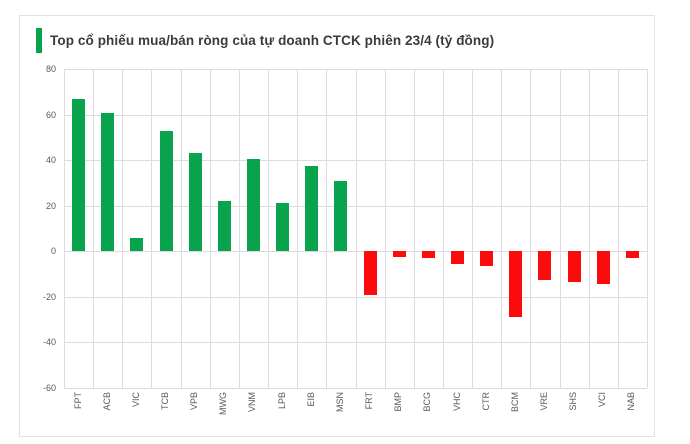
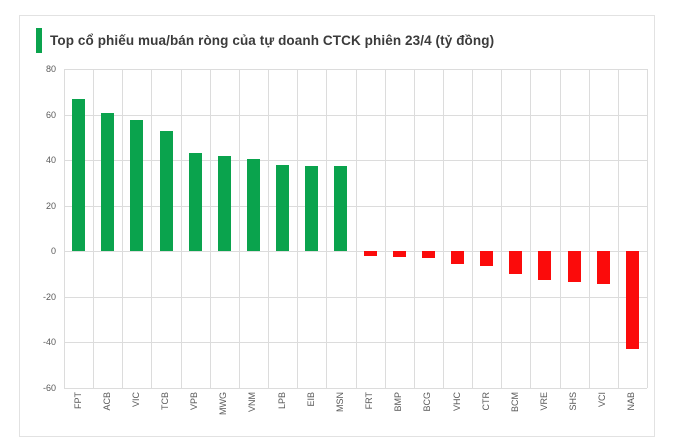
VIC: 6 -> 58
MWG: 22 -> 42
LPB: 21 -> 38
MSN: 31 -> 38
FRT: -19 -> -2
BCM: -29 -> -10
NAB: -3 -> -43
